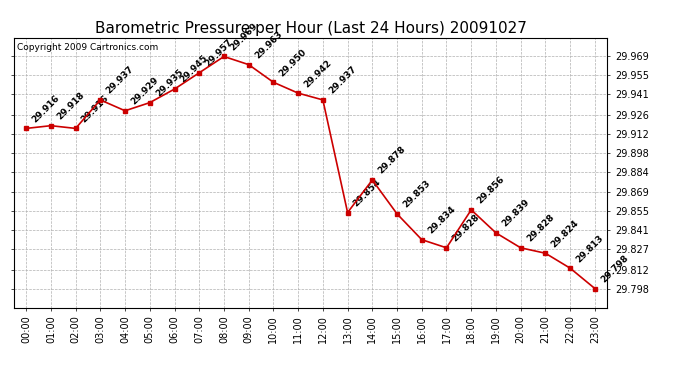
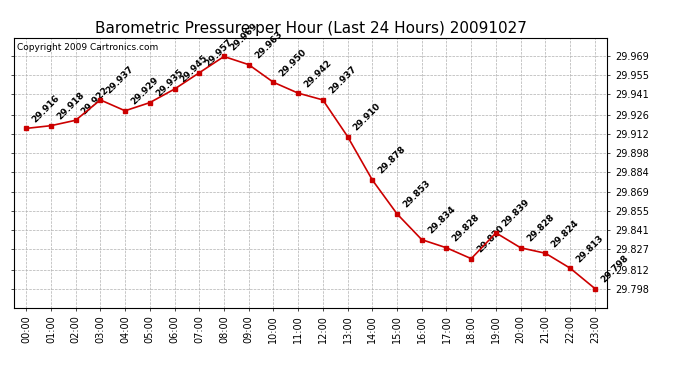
02:00: 29.916 -> 29.922
13:00: 29.854 -> 29.910
18:00: 29.856 -> 29.820
